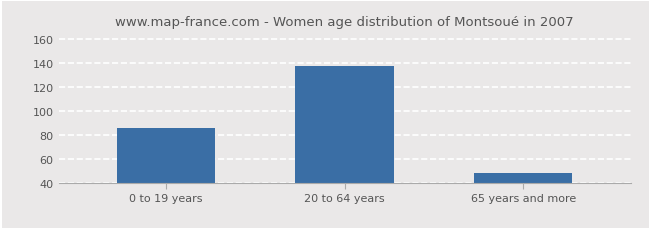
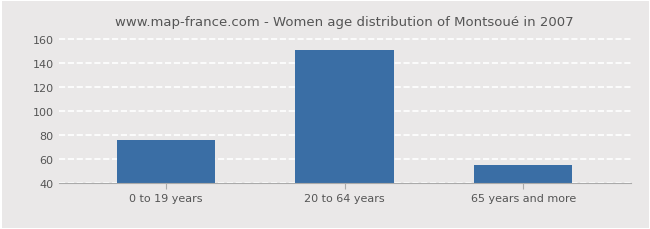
0 to 19 years: 86 -> 76
20 to 64 years: 138 -> 151
65 years and more: 48 -> 55
